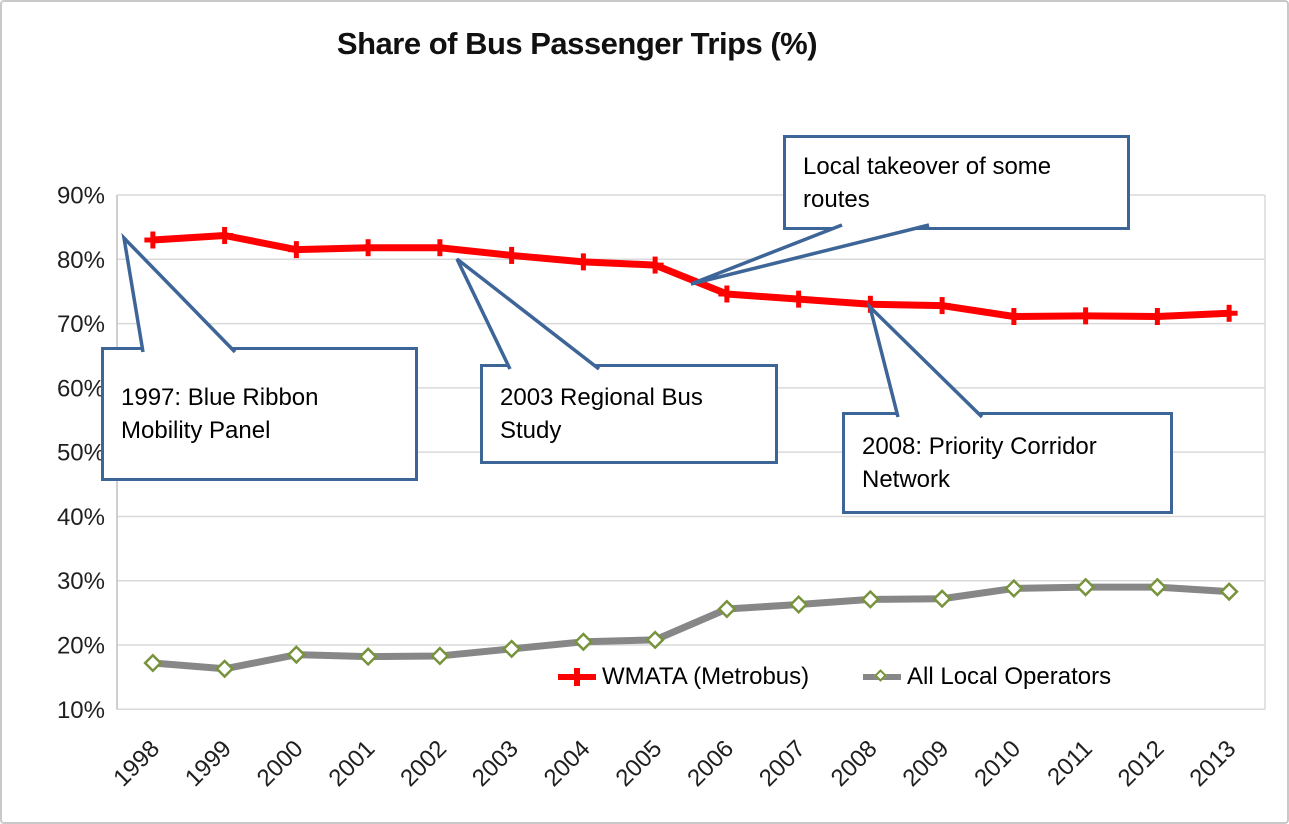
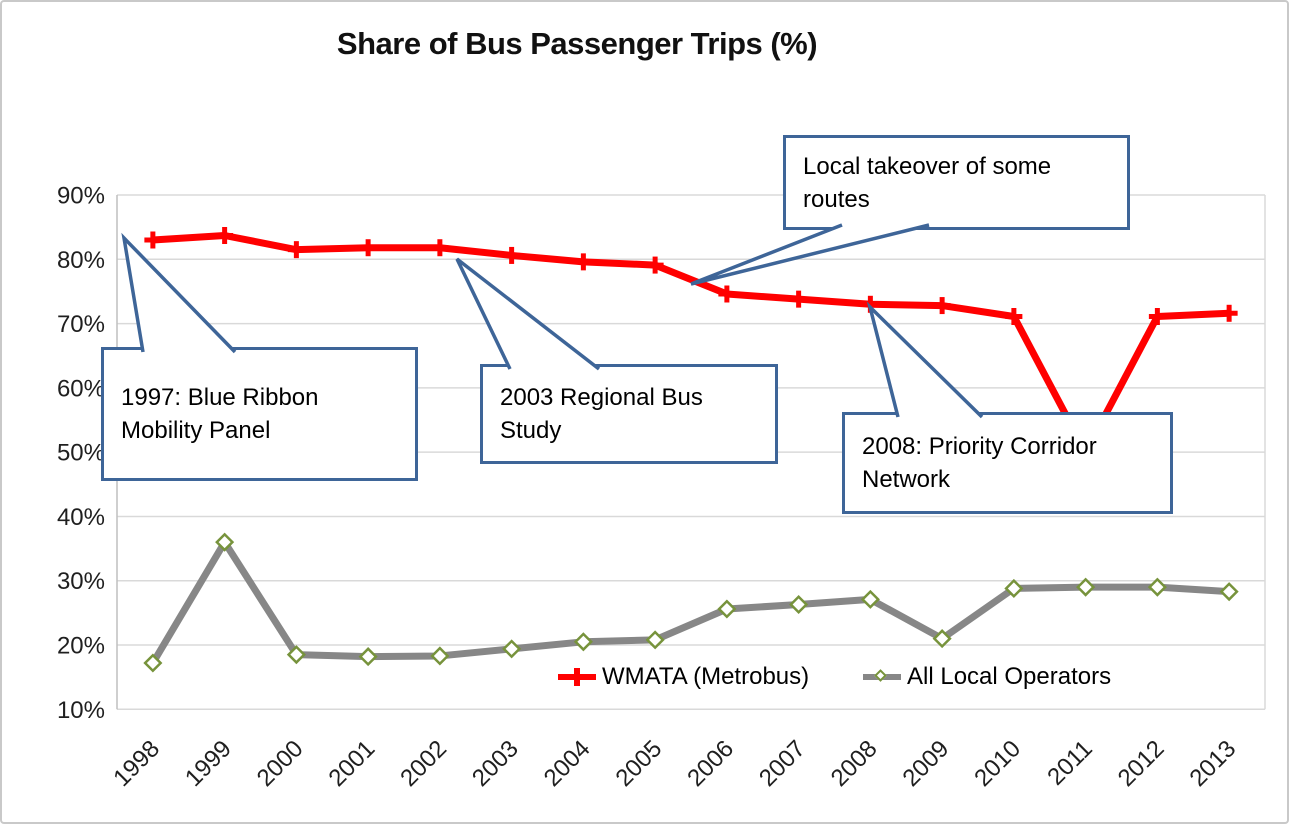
All Local Operators/1999: 16% -> 36%
All Local Operators/2009: 27% -> 21%
WMATA (Metrobus)/2011: 71% -> 50%
